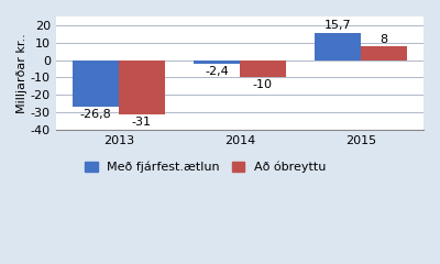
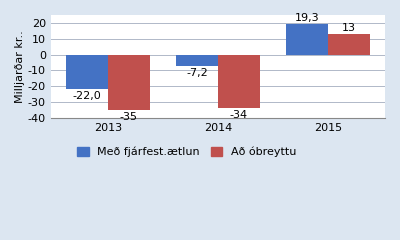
Með fjárfest.ætlun/2013: -26,8 -> -22,0
Að óbreyttu/2013: -31 -> -35
Með fjárfest.ætlun/2014: -2,4 -> -7,2
Að óbreyttu/2014: -10 -> -34
Með fjárfest.ætlun/2015: 15,7 -> 19,3
Að óbreyttu/2015: 8 -> 13
